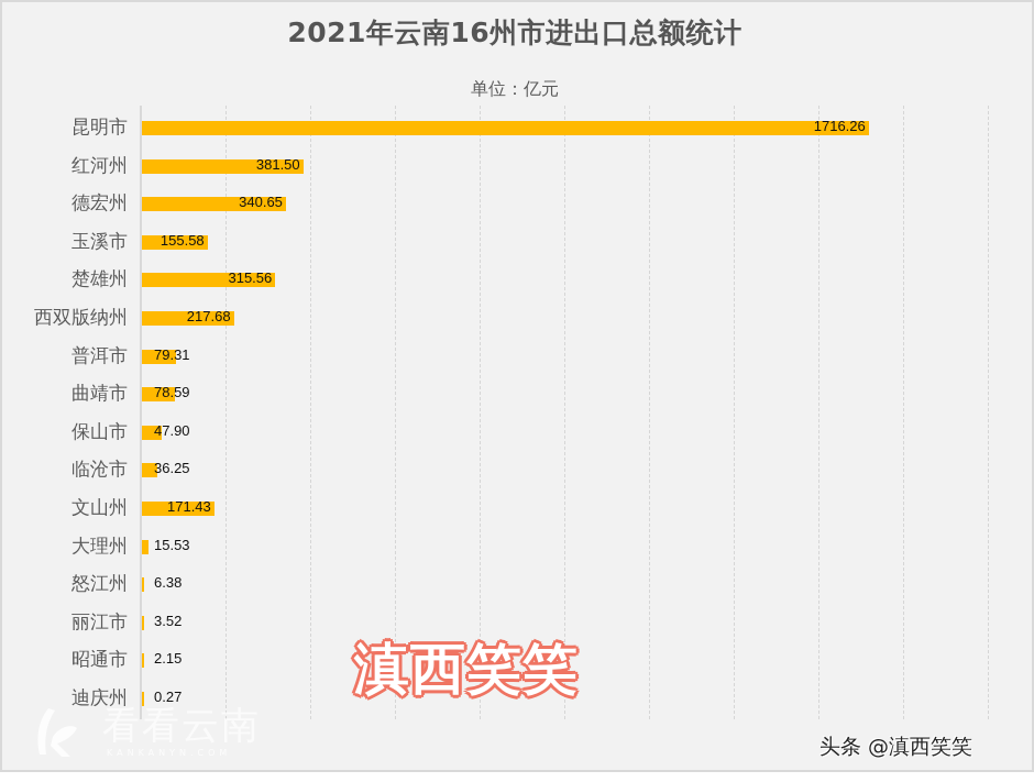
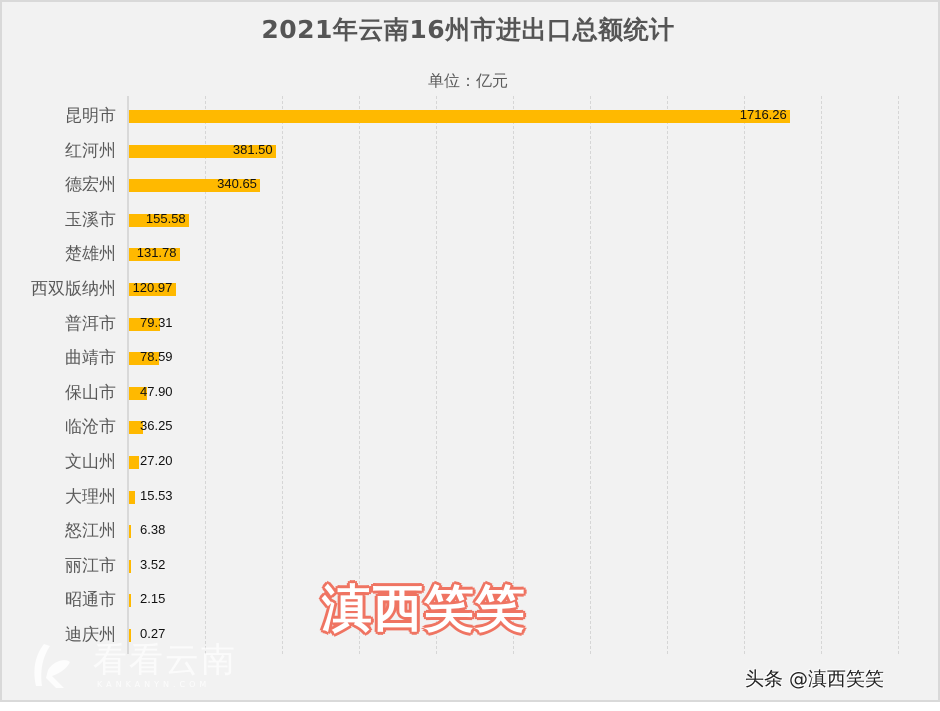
楚雄州: 315.56 -> 131.78
西双版纳州: 217.68 -> 120.97
文山州: 171.43 -> 27.20
